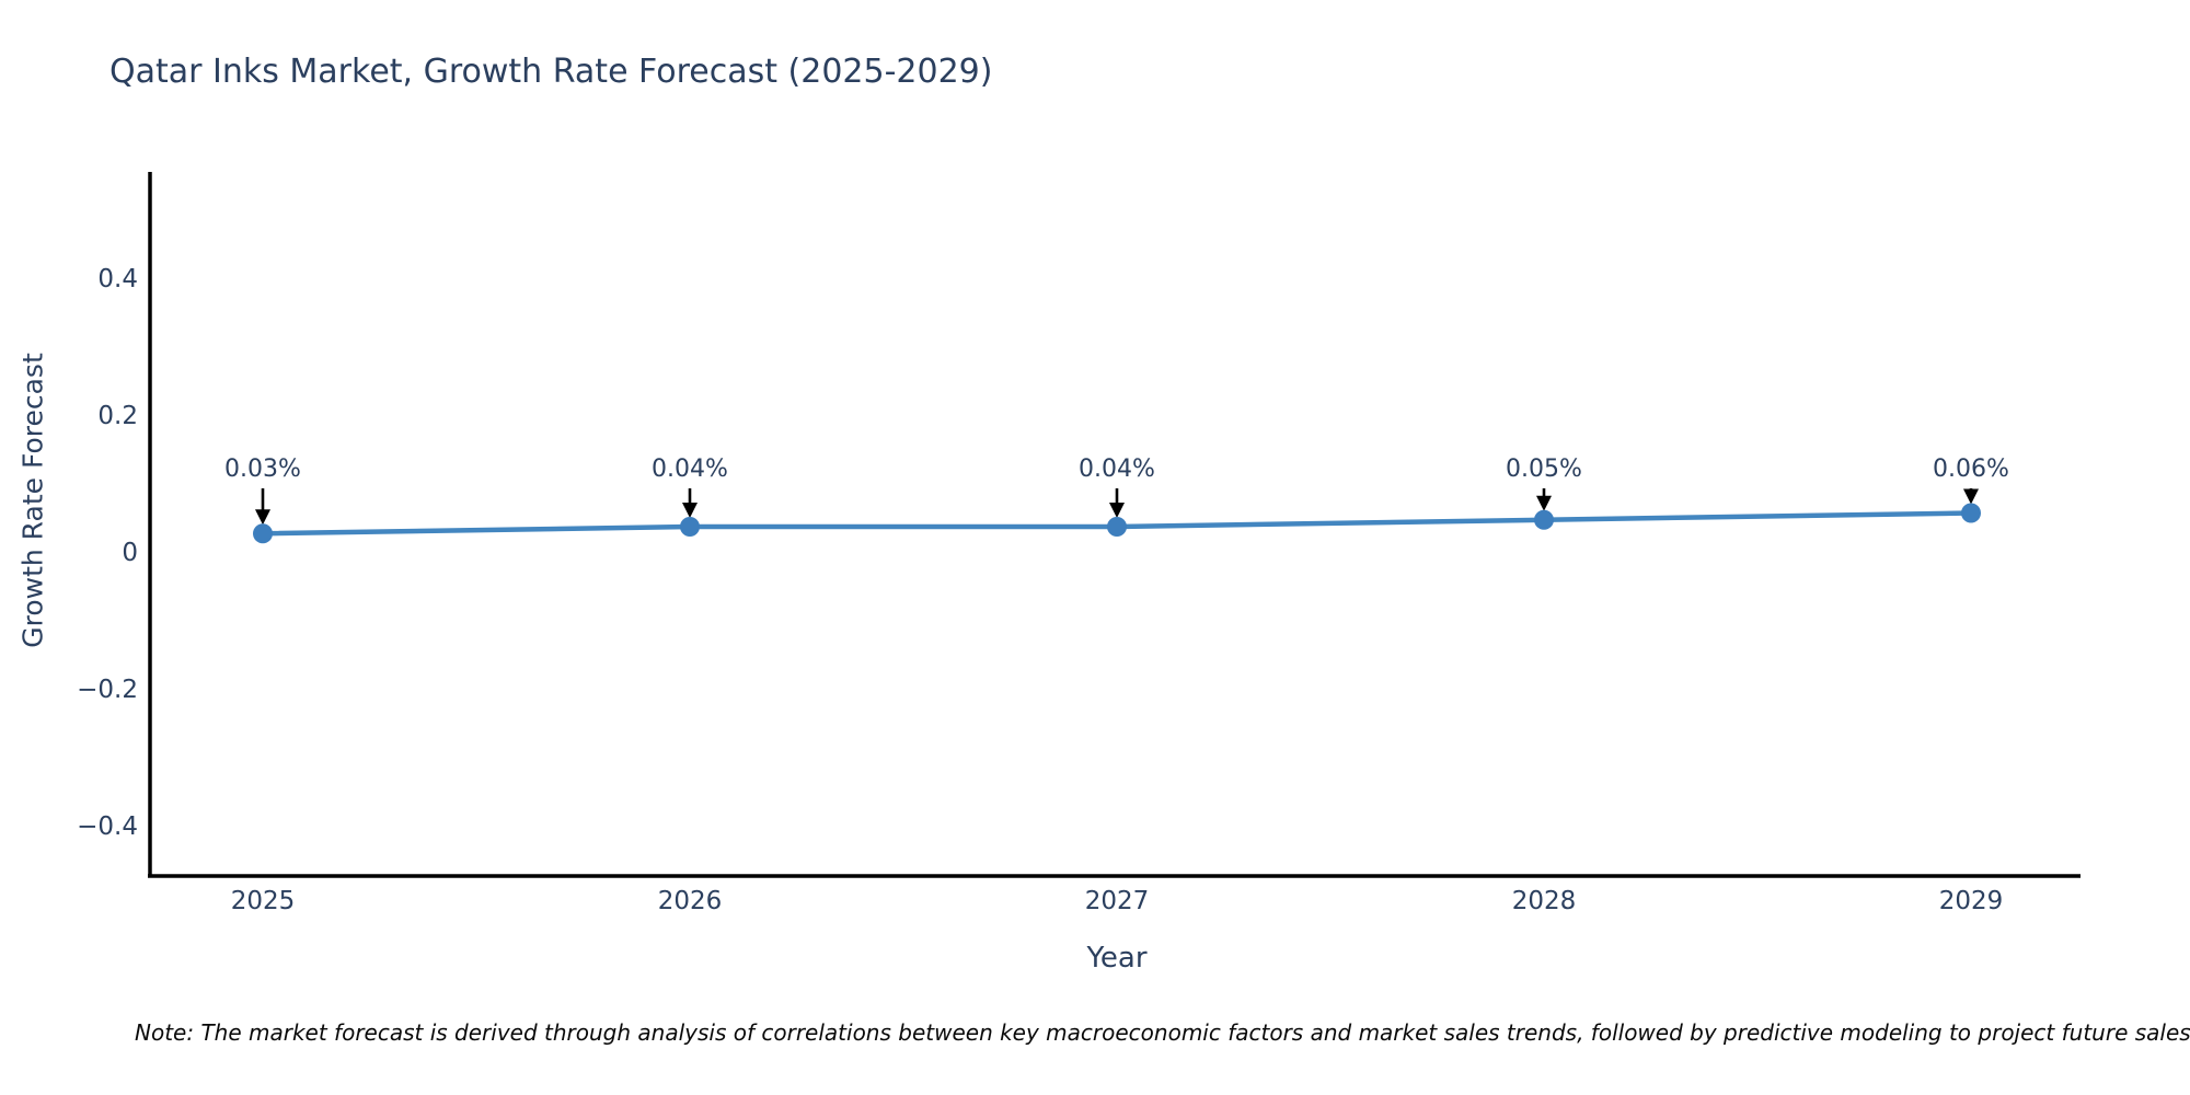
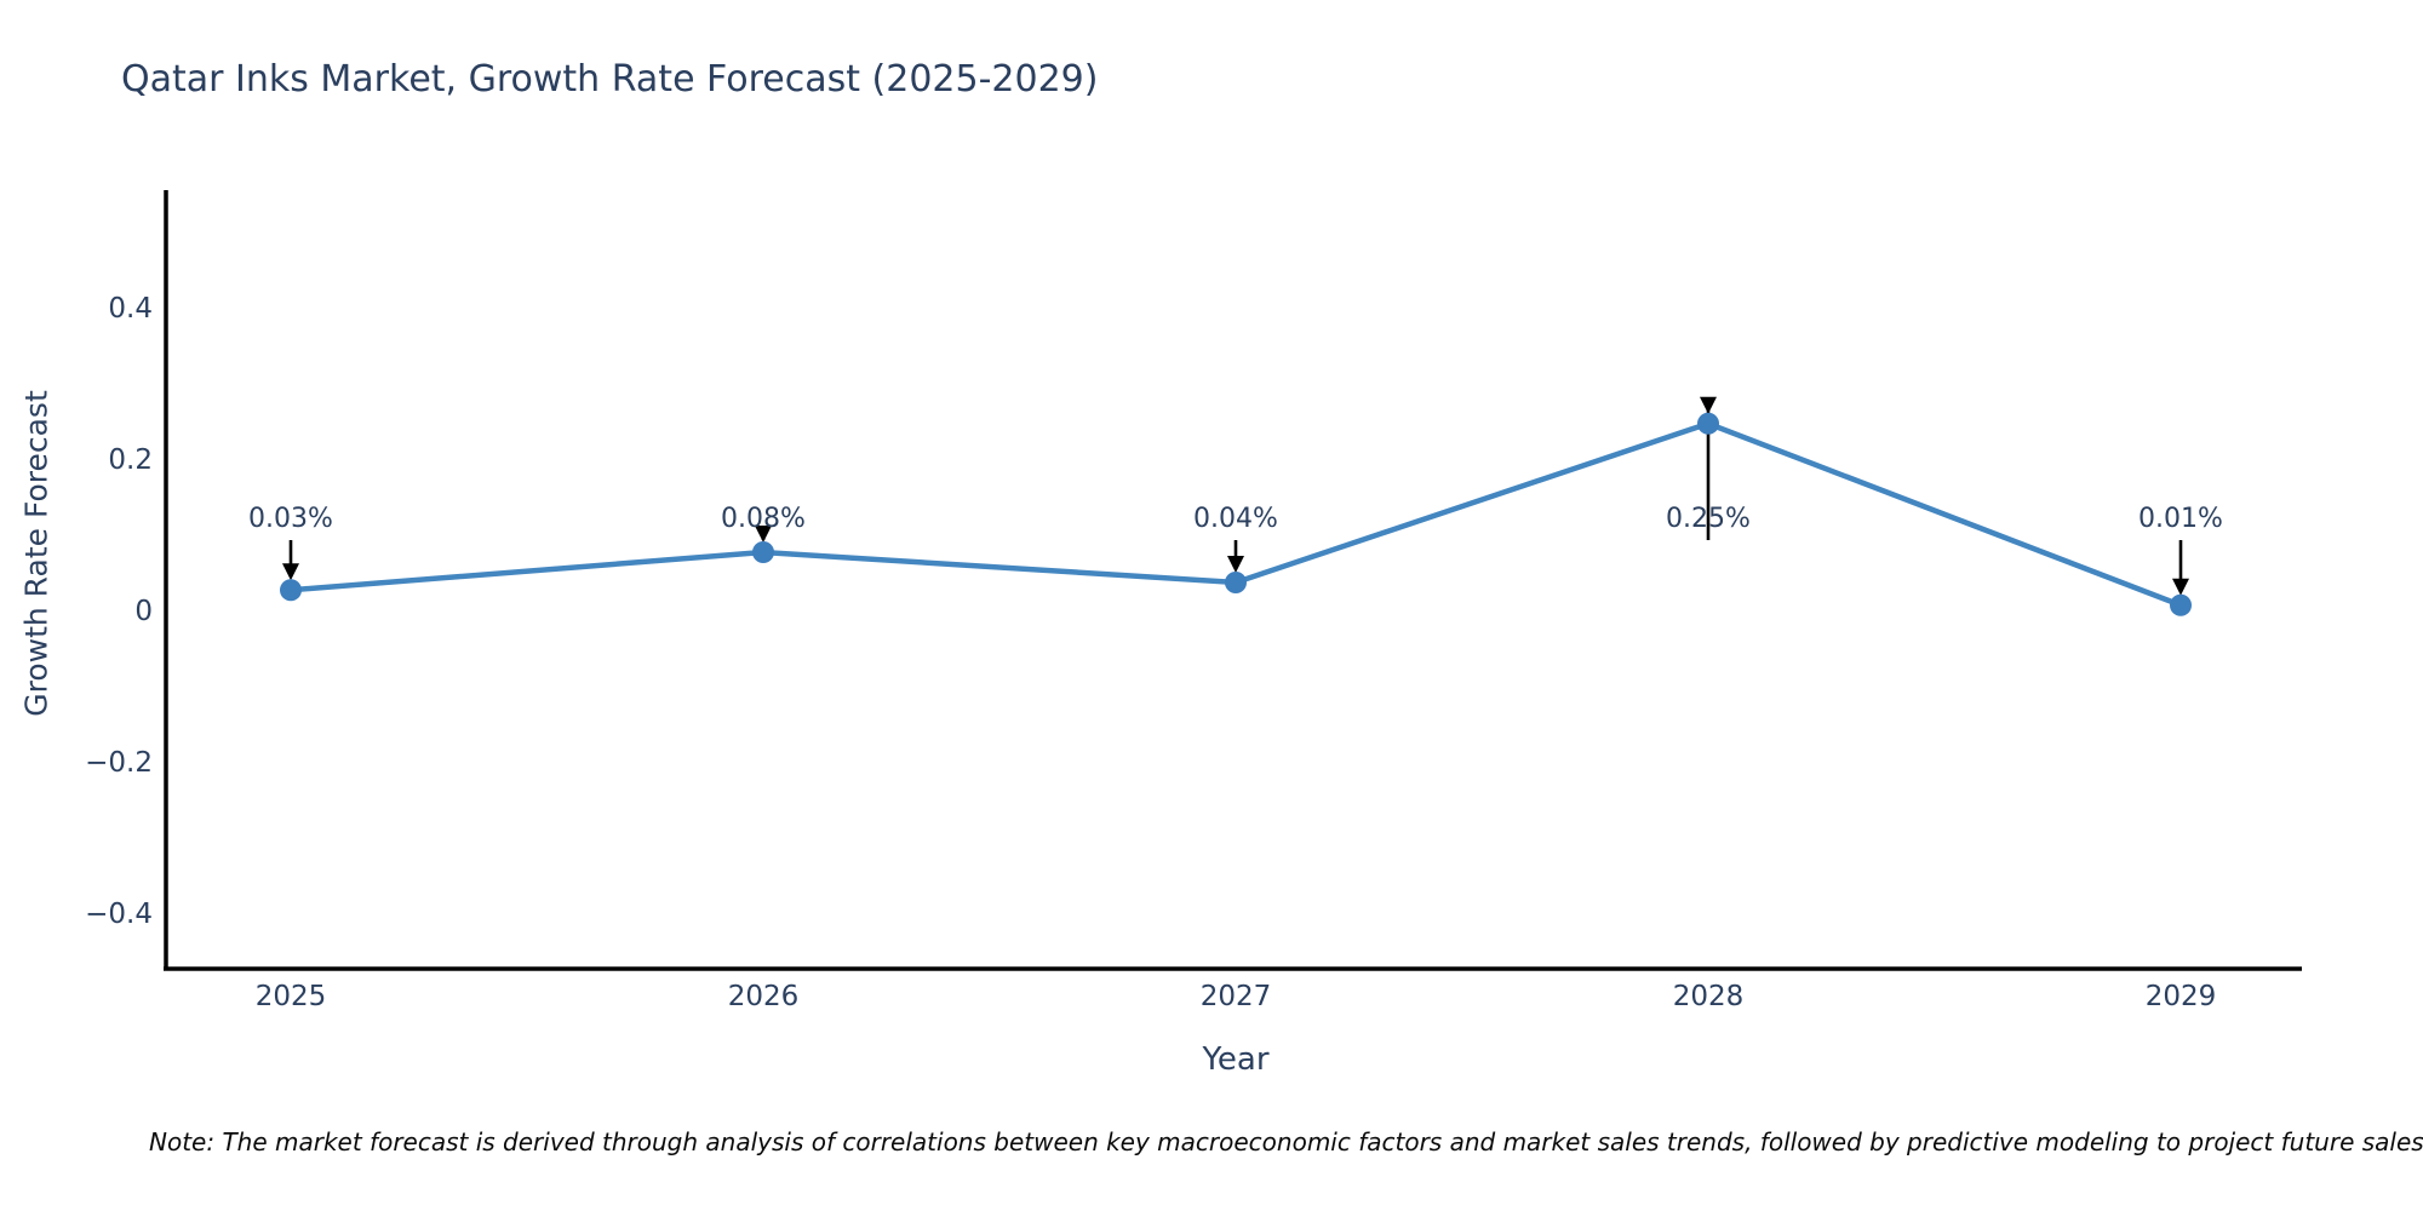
2026: 0.04% -> 0.08%
2028: 0.05% -> 0.25%
2029: 0.06% -> 0.01%
